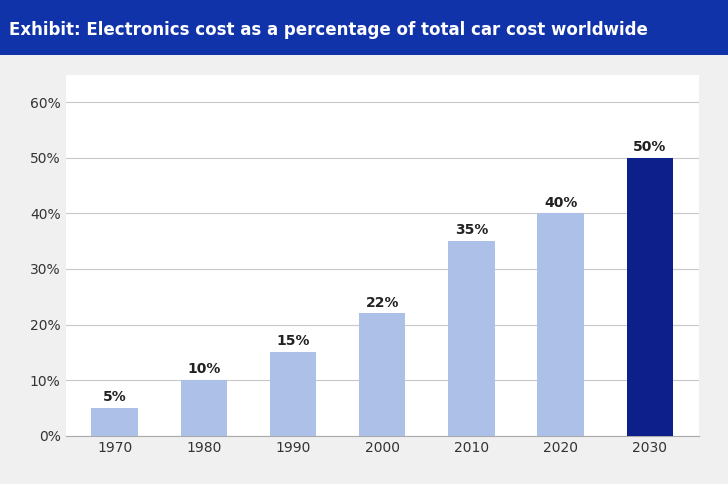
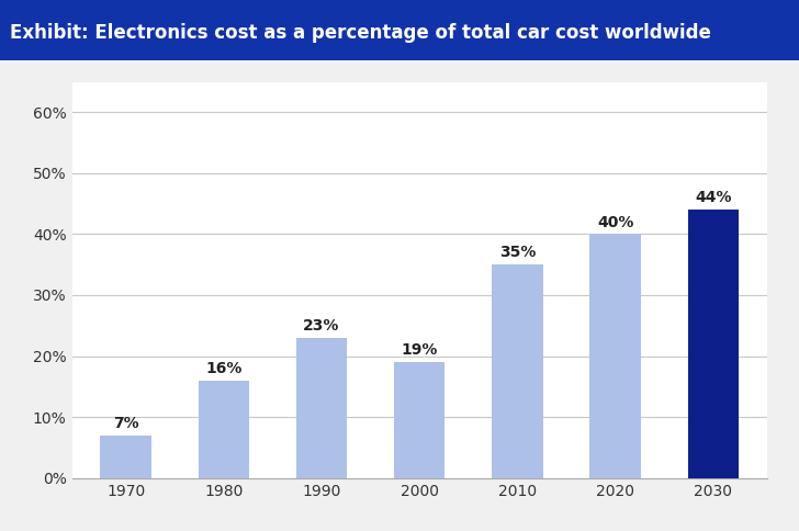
1970: 5% -> 7%
1980: 10% -> 16%
1990: 15% -> 23%
2000: 22% -> 19%
2030: 50% -> 44%
